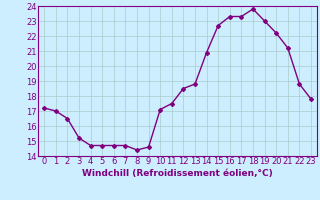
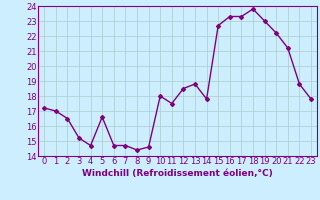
5: 14.7 -> 16.6
10: 17.1 -> 18.0
14: 20.9 -> 17.8
